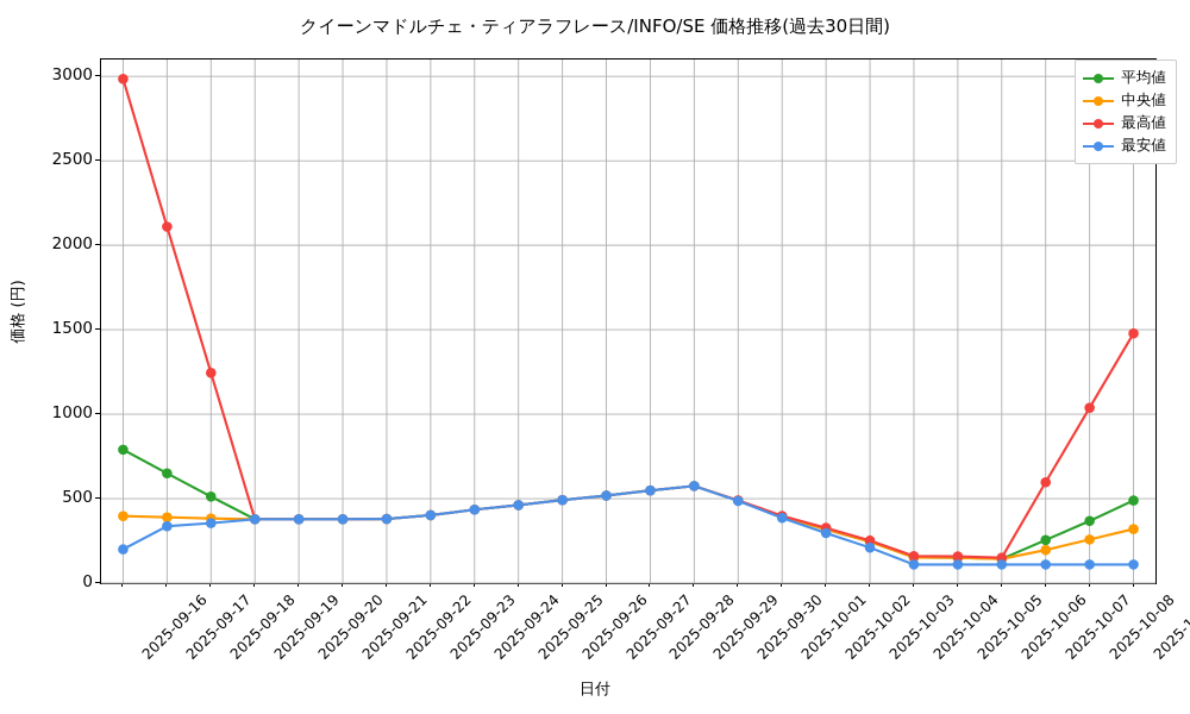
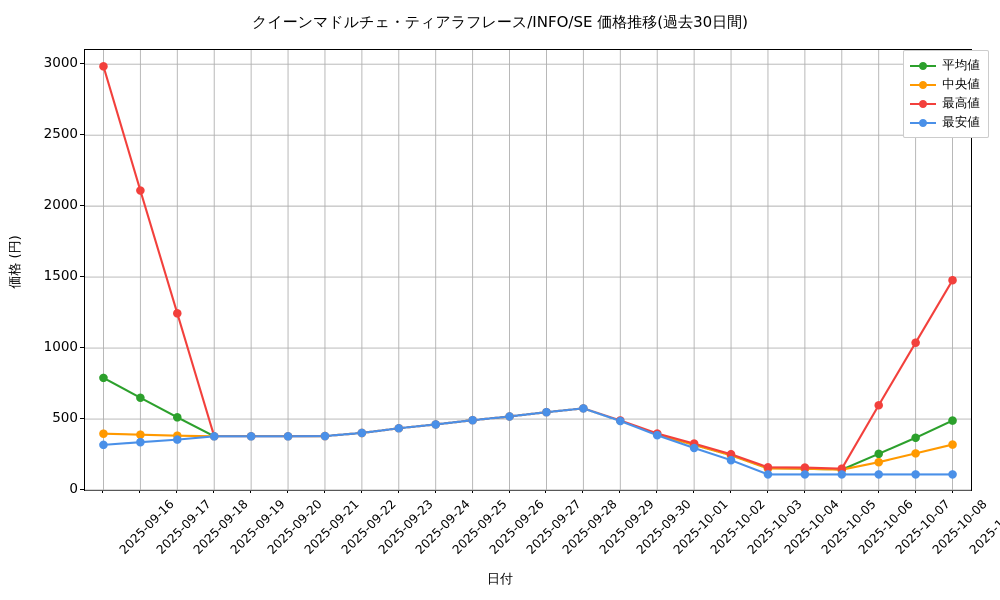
最安値/2025-09-16: 200 -> 320
